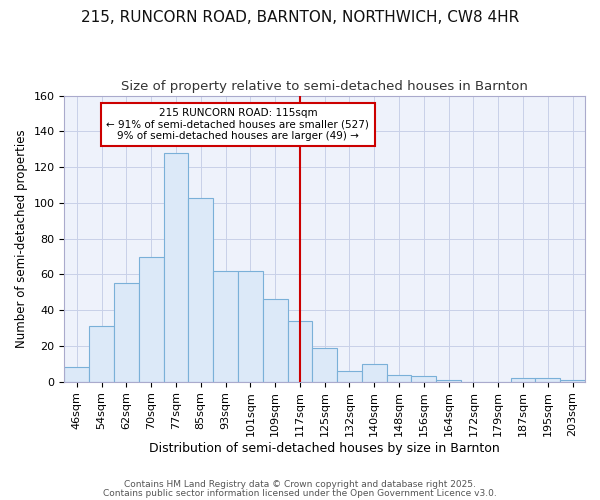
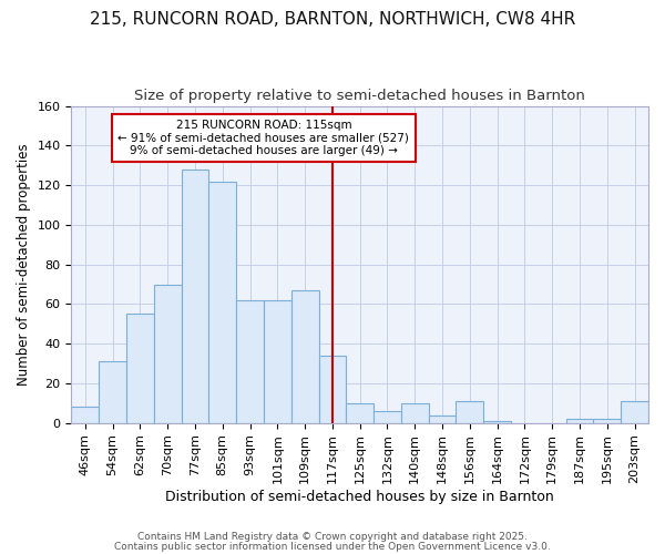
85sqm: 103 -> 122
109sqm: 46 -> 67
125sqm: 19 -> 10
156sqm: 3 -> 11
203sqm: 1 -> 11
